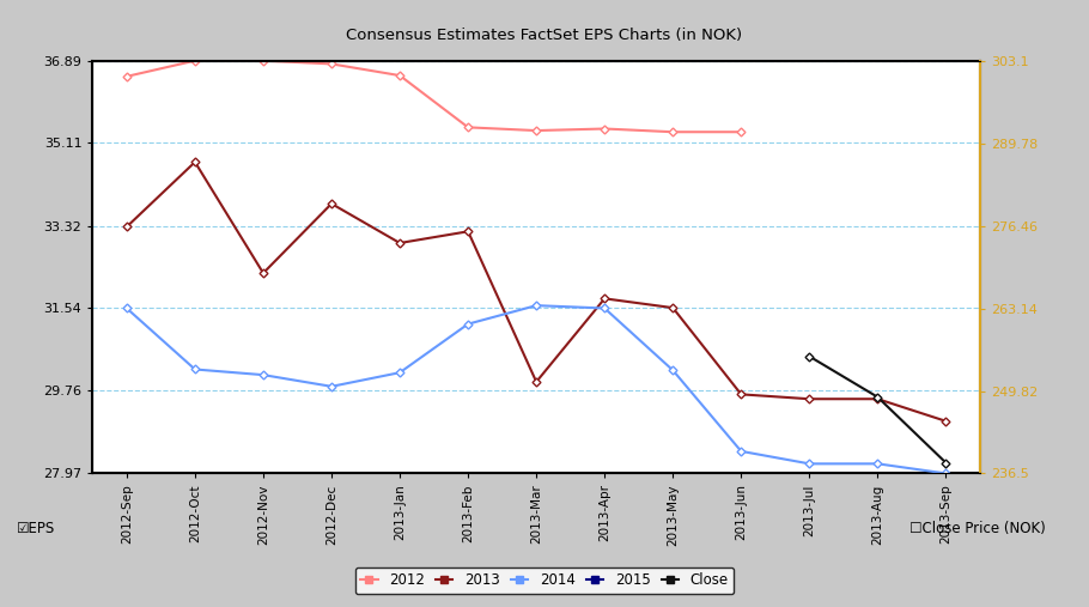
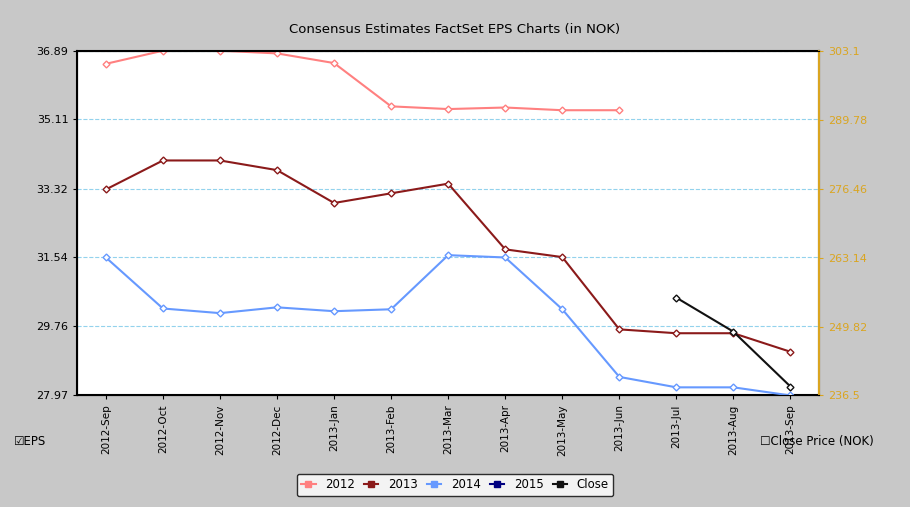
2013/2012-Oct: 34.70 -> 34.05
2013/2012-Nov: 32.30 -> 34.05
2014/2012-Dec: 29.85 -> 30.25
2014/2013-Feb: 31.20 -> 30.20
2013/2013-Mar: 29.95 -> 33.45
